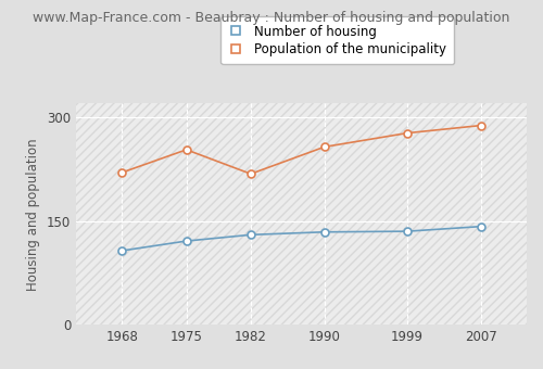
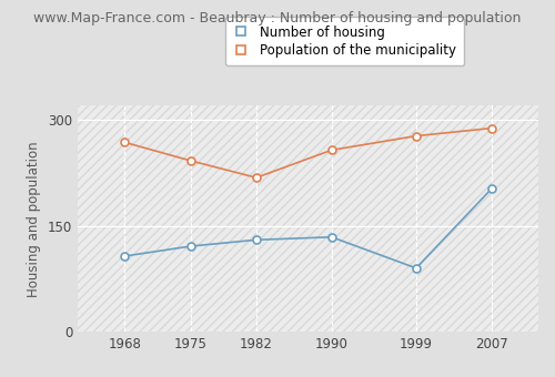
Population of the municipality/1968: 220 -> 268
Population of the municipality/1975: 253 -> 242
Number of housing/1999: 135 -> 90
Number of housing/2007: 142 -> 202
